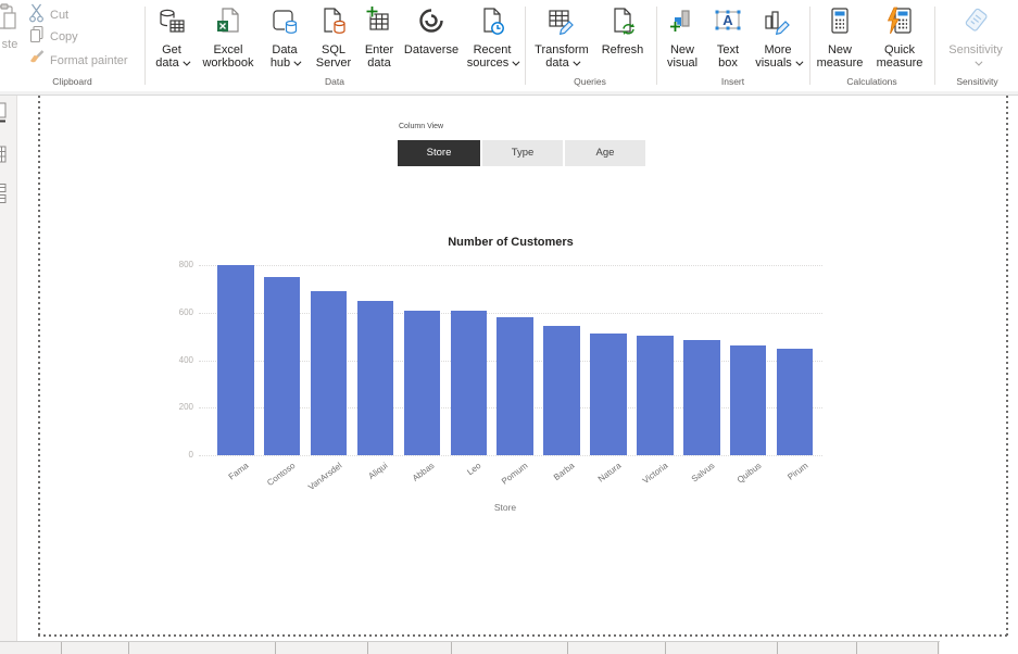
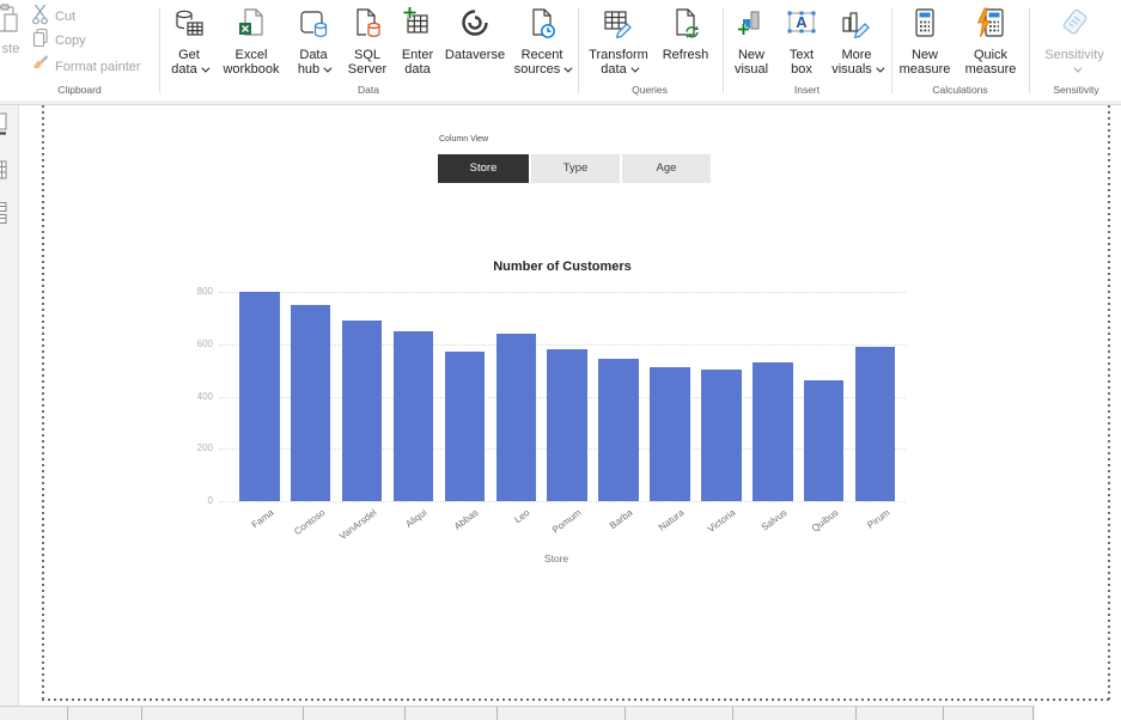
Abbas: 610 -> 570
Leo: 610 -> 640
Salvus: 480 -> 530
Pirum: 450 -> 590
